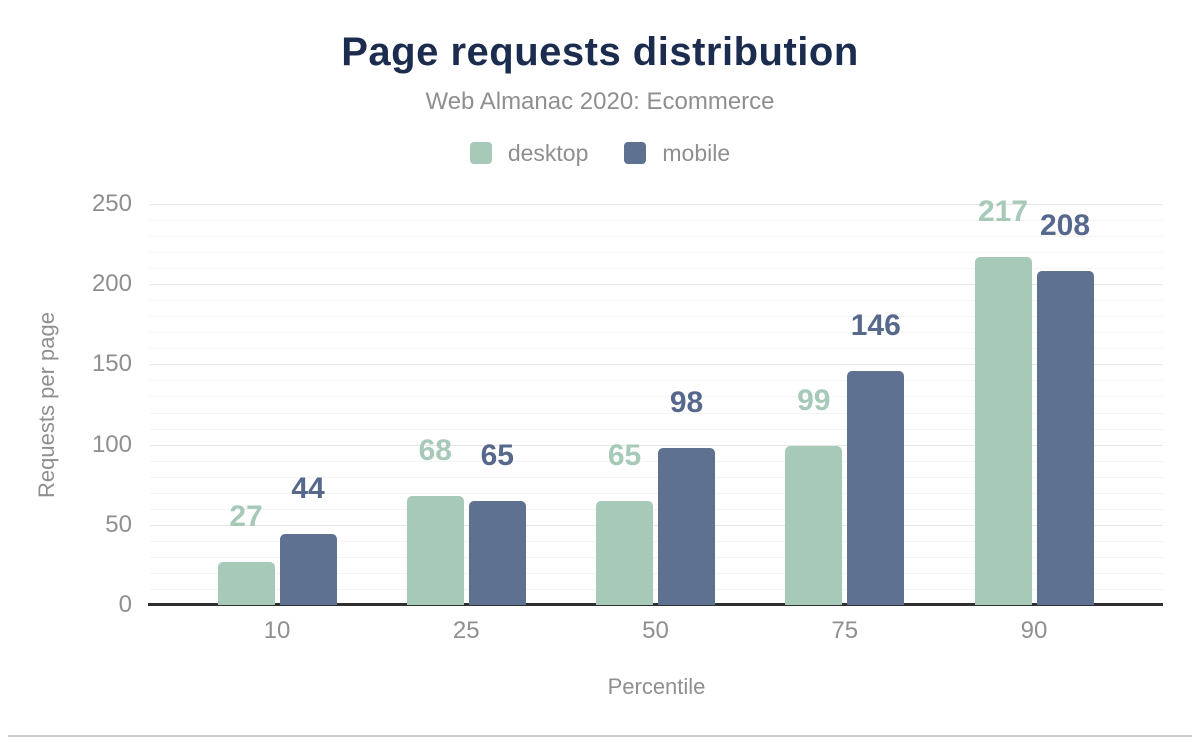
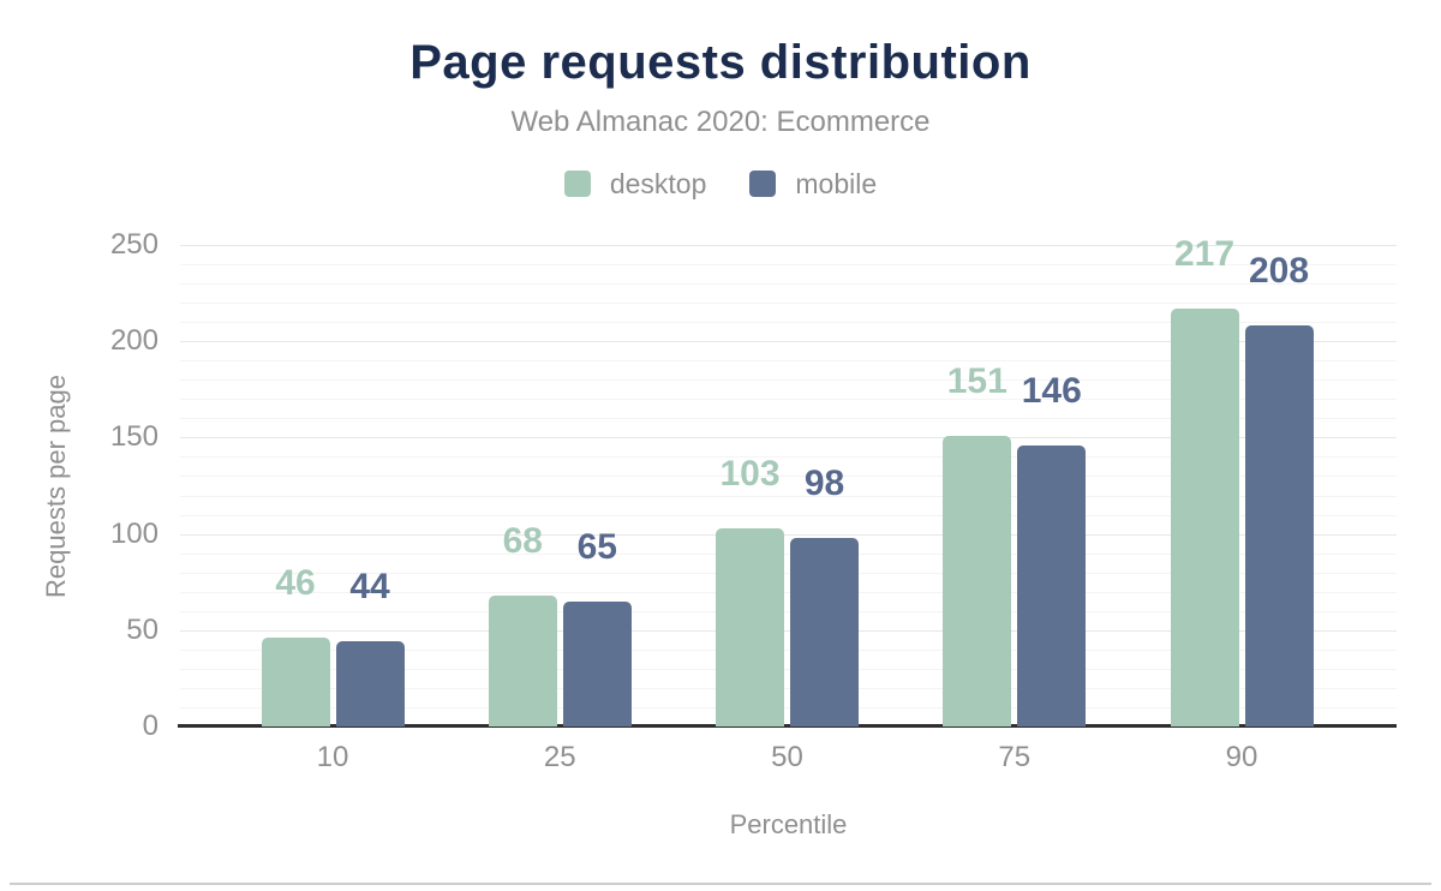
desktop/10: 27 -> 46
desktop/50: 65 -> 103
desktop/75: 99 -> 151
